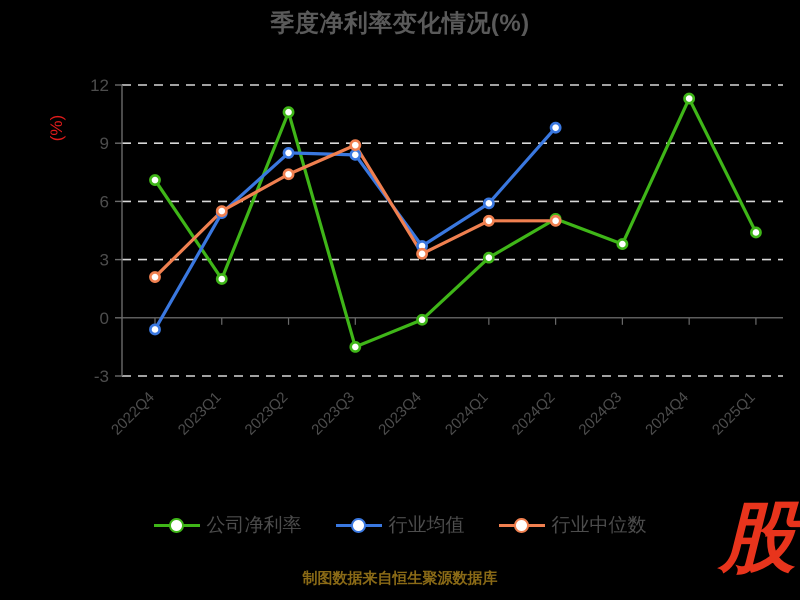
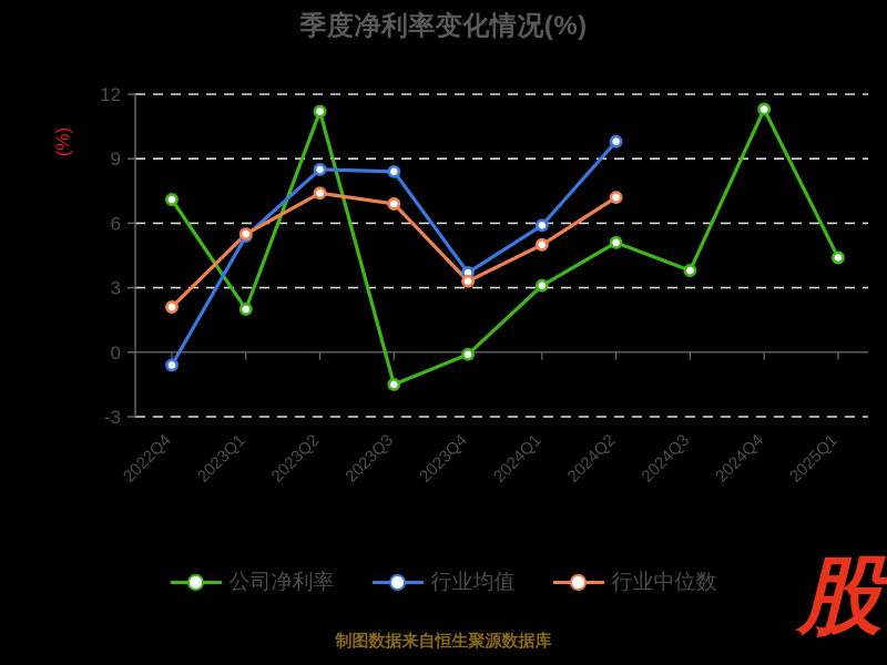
公司净利率/2023Q2: 10.6 -> 11.2
行业中位数/2023Q3: 8.9 -> 6.9
行业中位数/2024Q2: 5.0 -> 7.2
